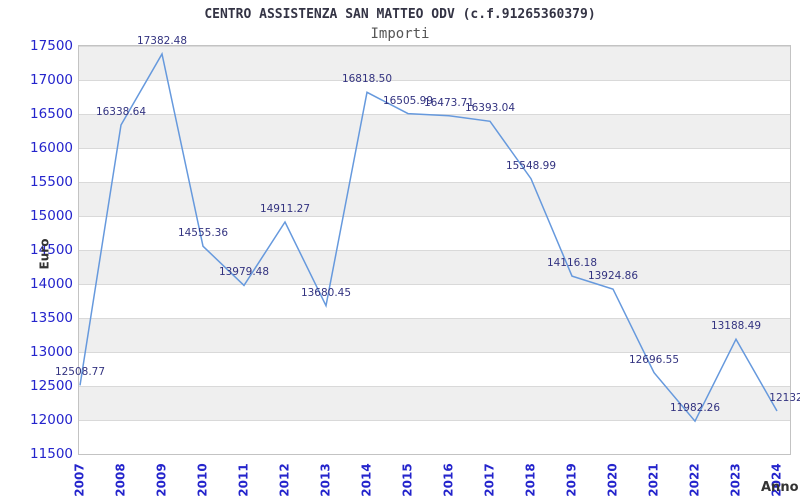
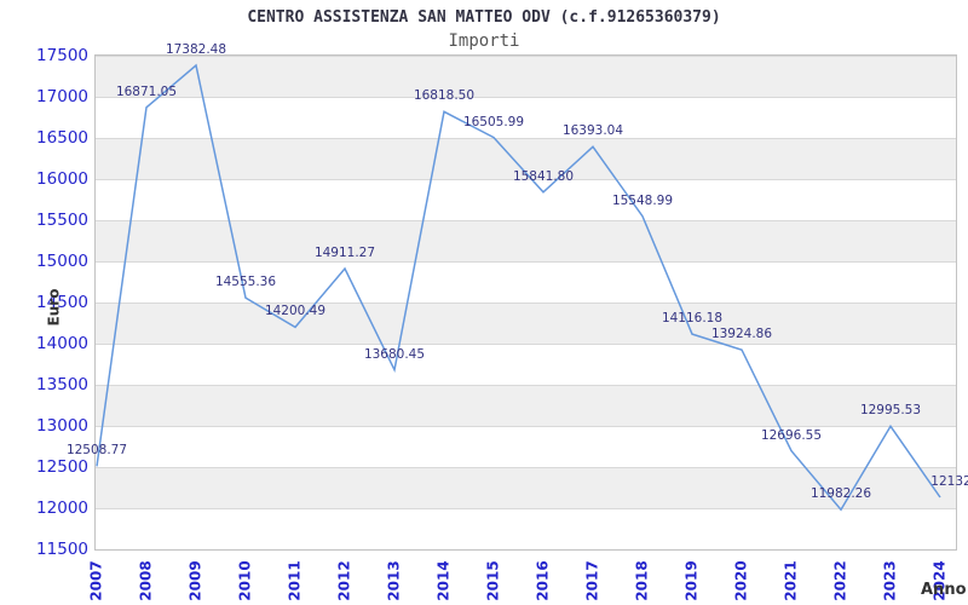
2008: 16338.64 -> 16871.05
2011: 13979.48 -> 14200.49
2016: 16473.71 -> 15841.80
2023: 13188.49 -> 12995.53
